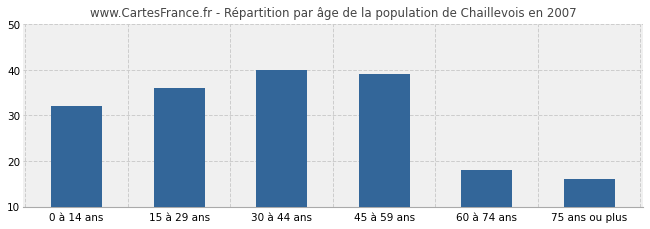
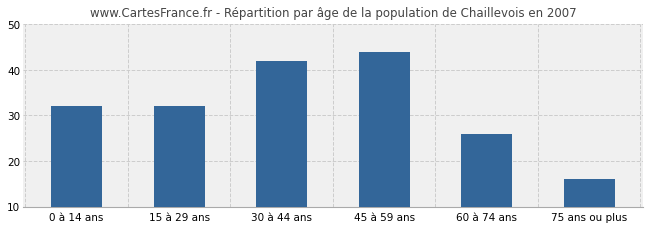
15 à 29 ans: 36 -> 32
30 à 44 ans: 40 -> 42
45 à 59 ans: 39 -> 44
60 à 74 ans: 18 -> 26
